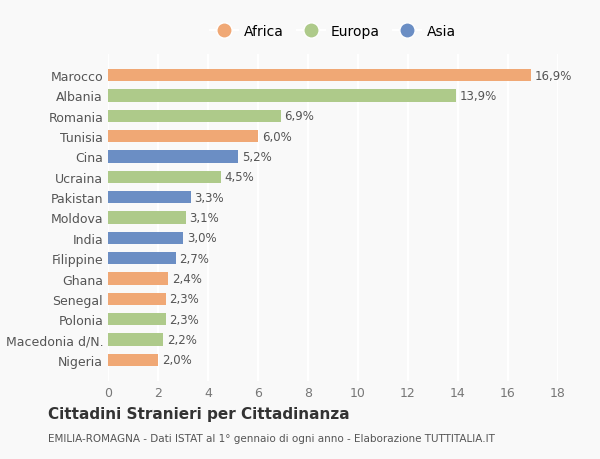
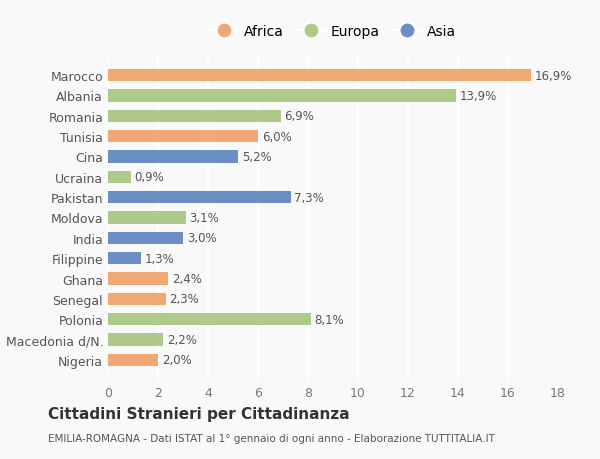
Ucraina: 4,5% -> 0,9%
Pakistan: 3,3% -> 7,3%
Filippine: 2,7% -> 1,3%
Polonia: 2,3% -> 8,1%
